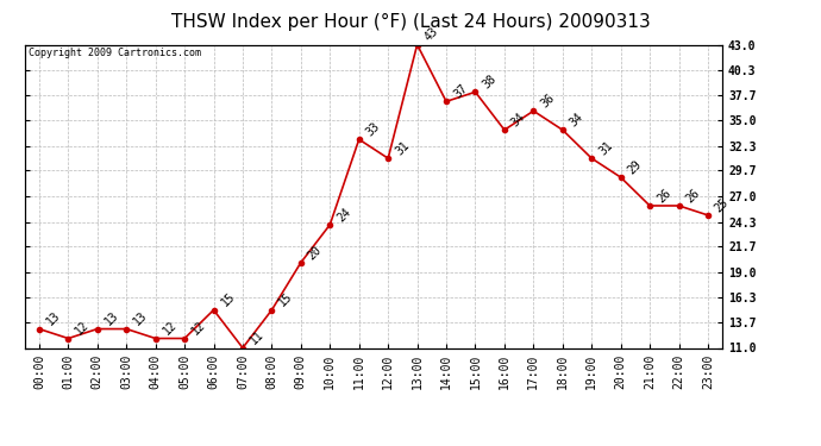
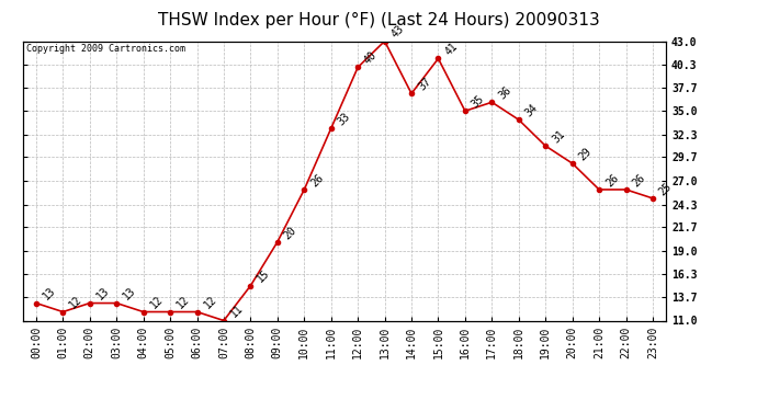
06:00: 15 -> 12
10:00: 24 -> 26
12:00: 31 -> 40
15:00: 38 -> 41
16:00: 34 -> 35
